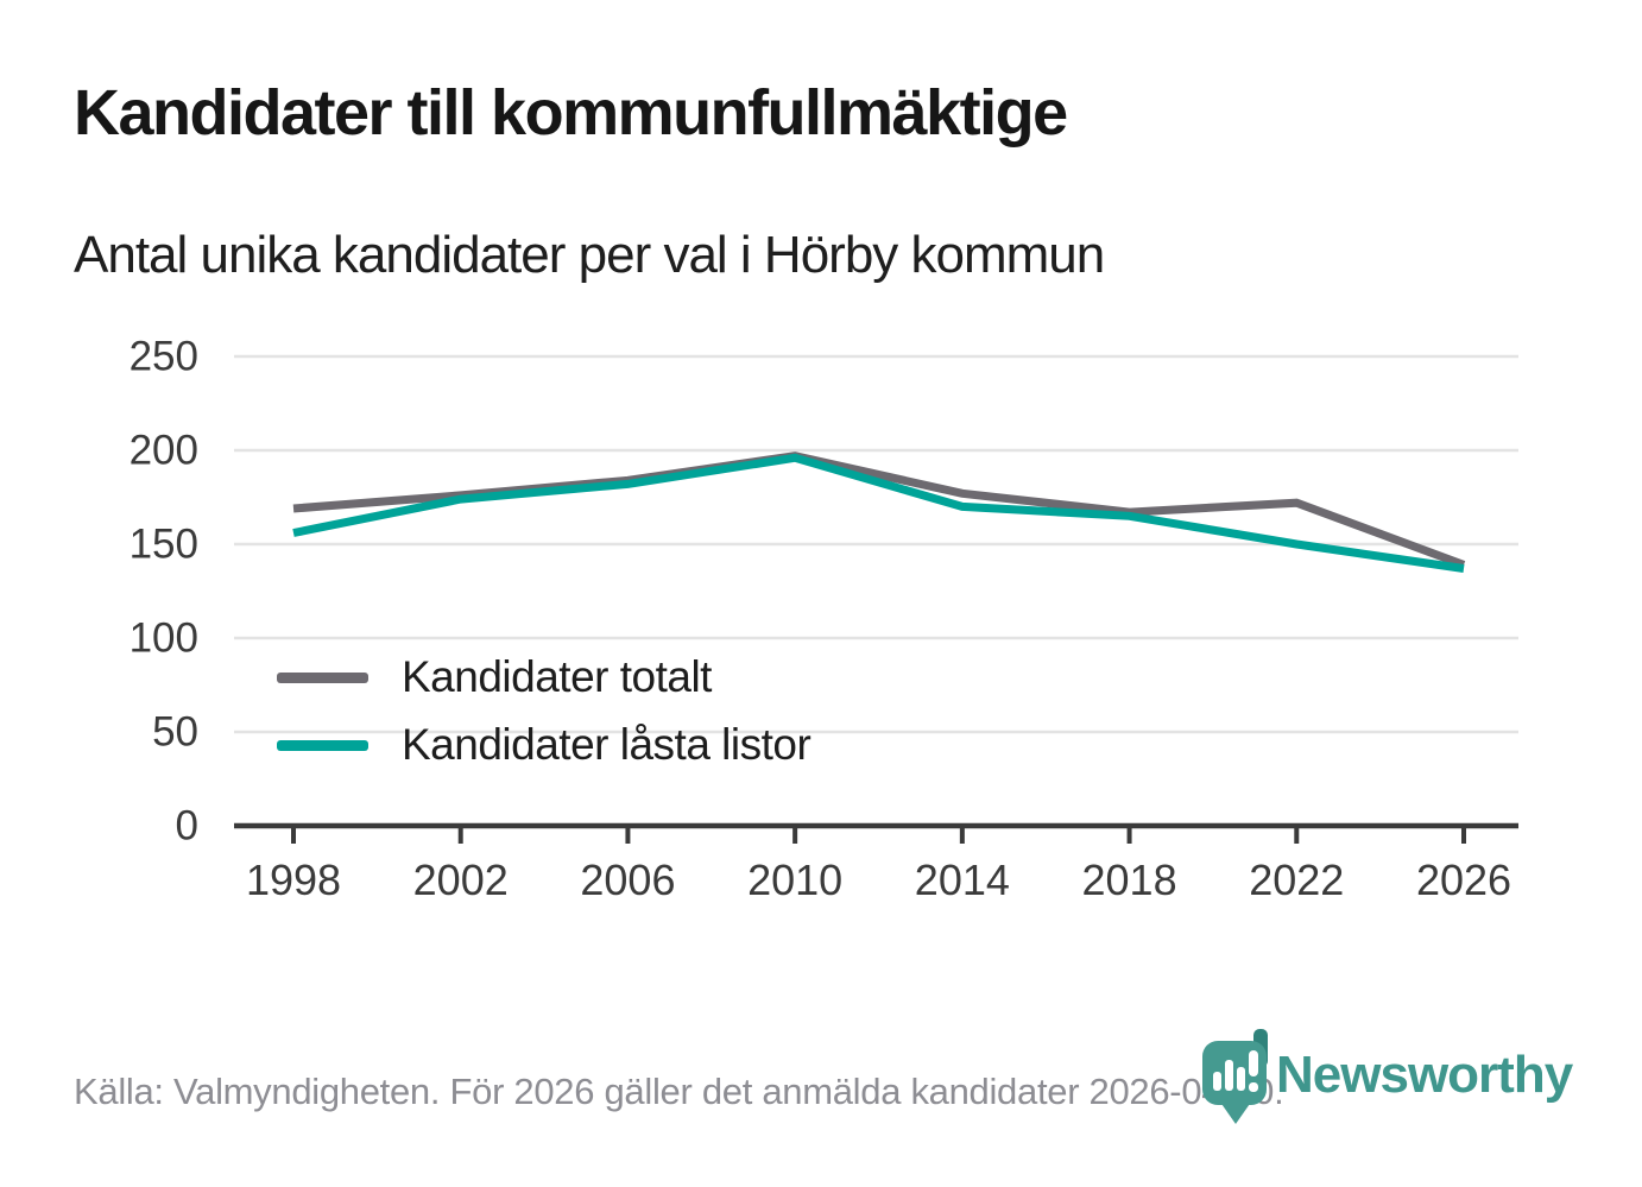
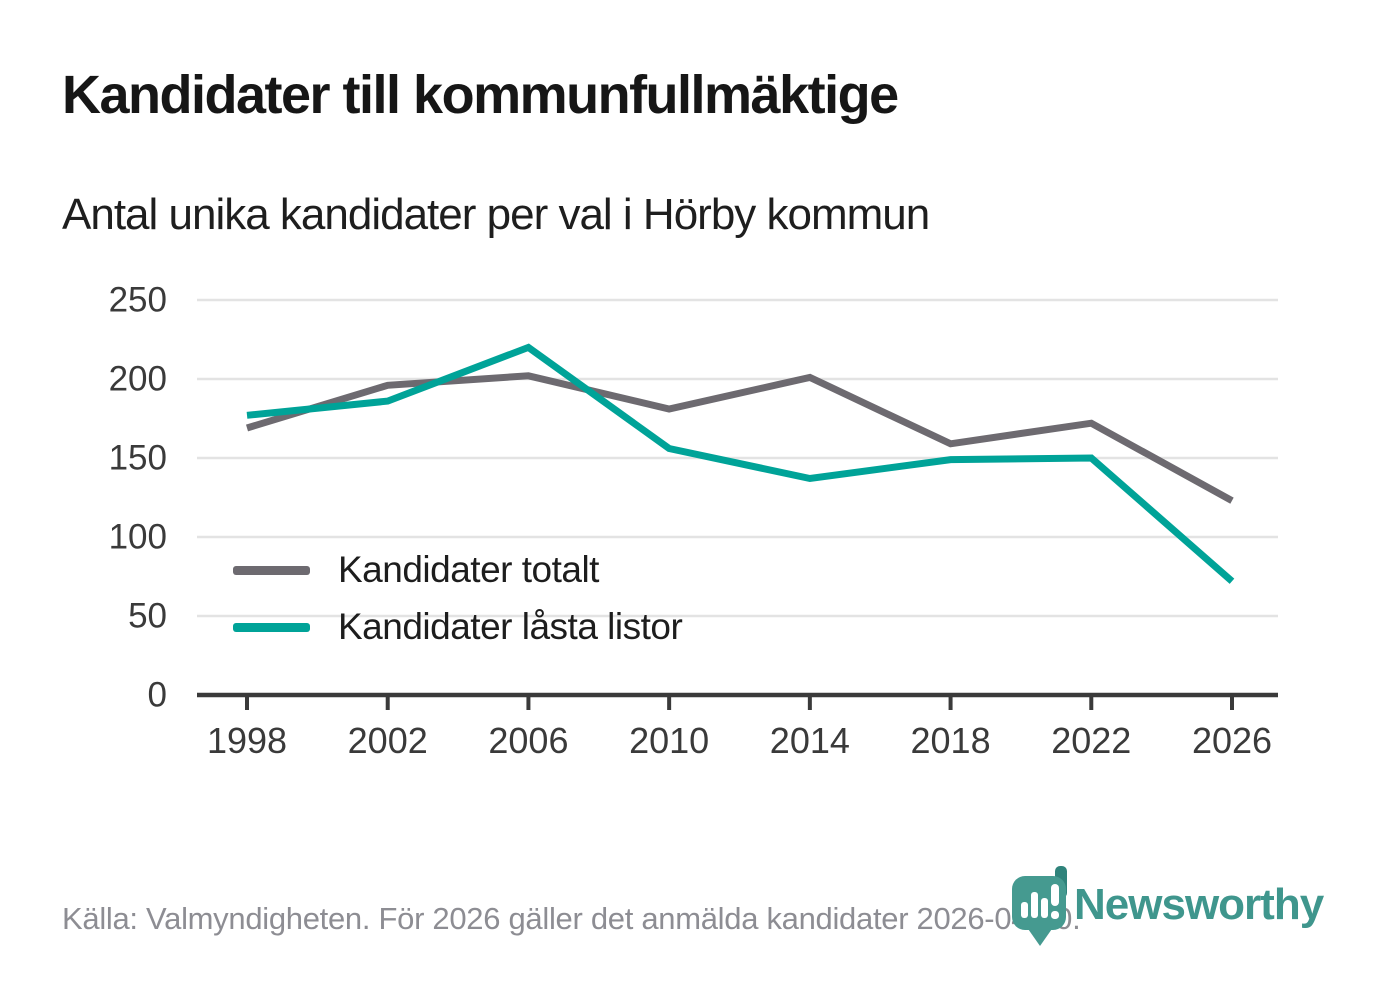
Kandidater låsta listor/1998: 156 -> 177
Kandidater totalt/2002: 176 -> 196
Kandidater låsta listor/2002: 174 -> 186
Kandidater totalt/2006: 184 -> 202
Kandidater låsta listor/2006: 182 -> 220
Kandidater totalt/2010: 197 -> 181
Kandidater låsta listor/2010: 196 -> 156
Kandidater totalt/2014: 177 -> 201
Kandidater låsta listor/2014: 170 -> 137
Kandidater totalt/2018: 167 -> 159
Kandidater låsta listor/2018: 165 -> 149
Kandidater totalt/2026: 139 -> 123
Kandidater låsta listor/2026: 137 -> 72
